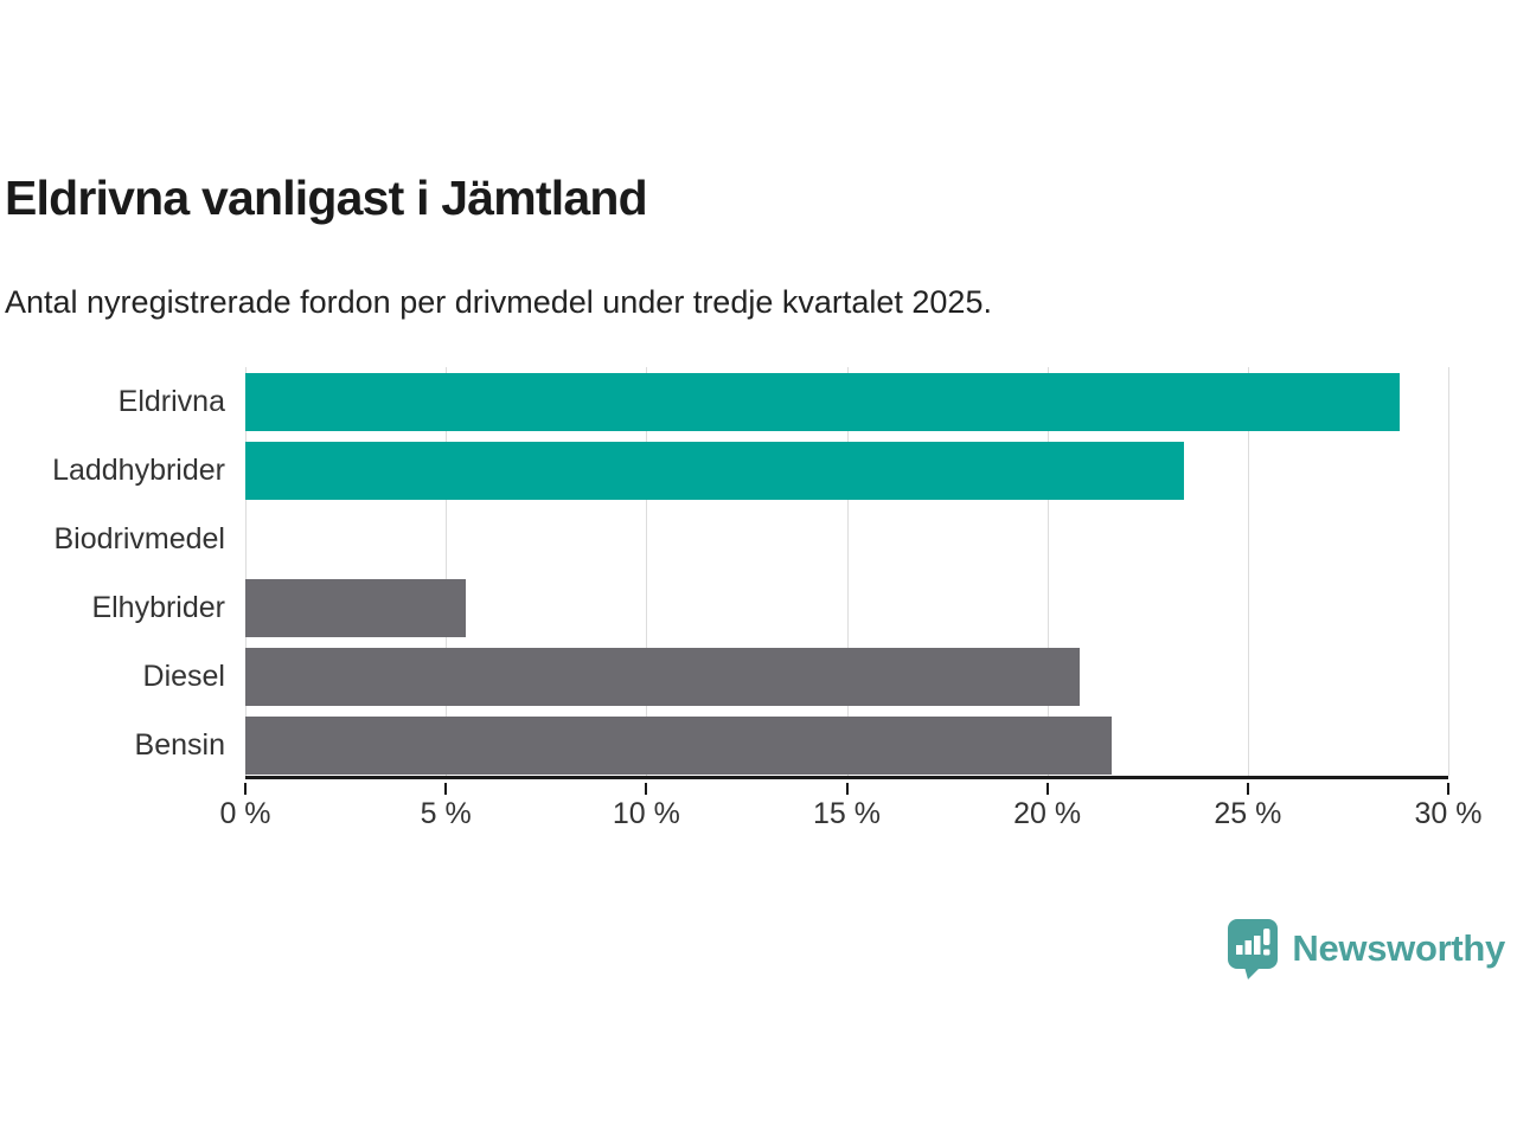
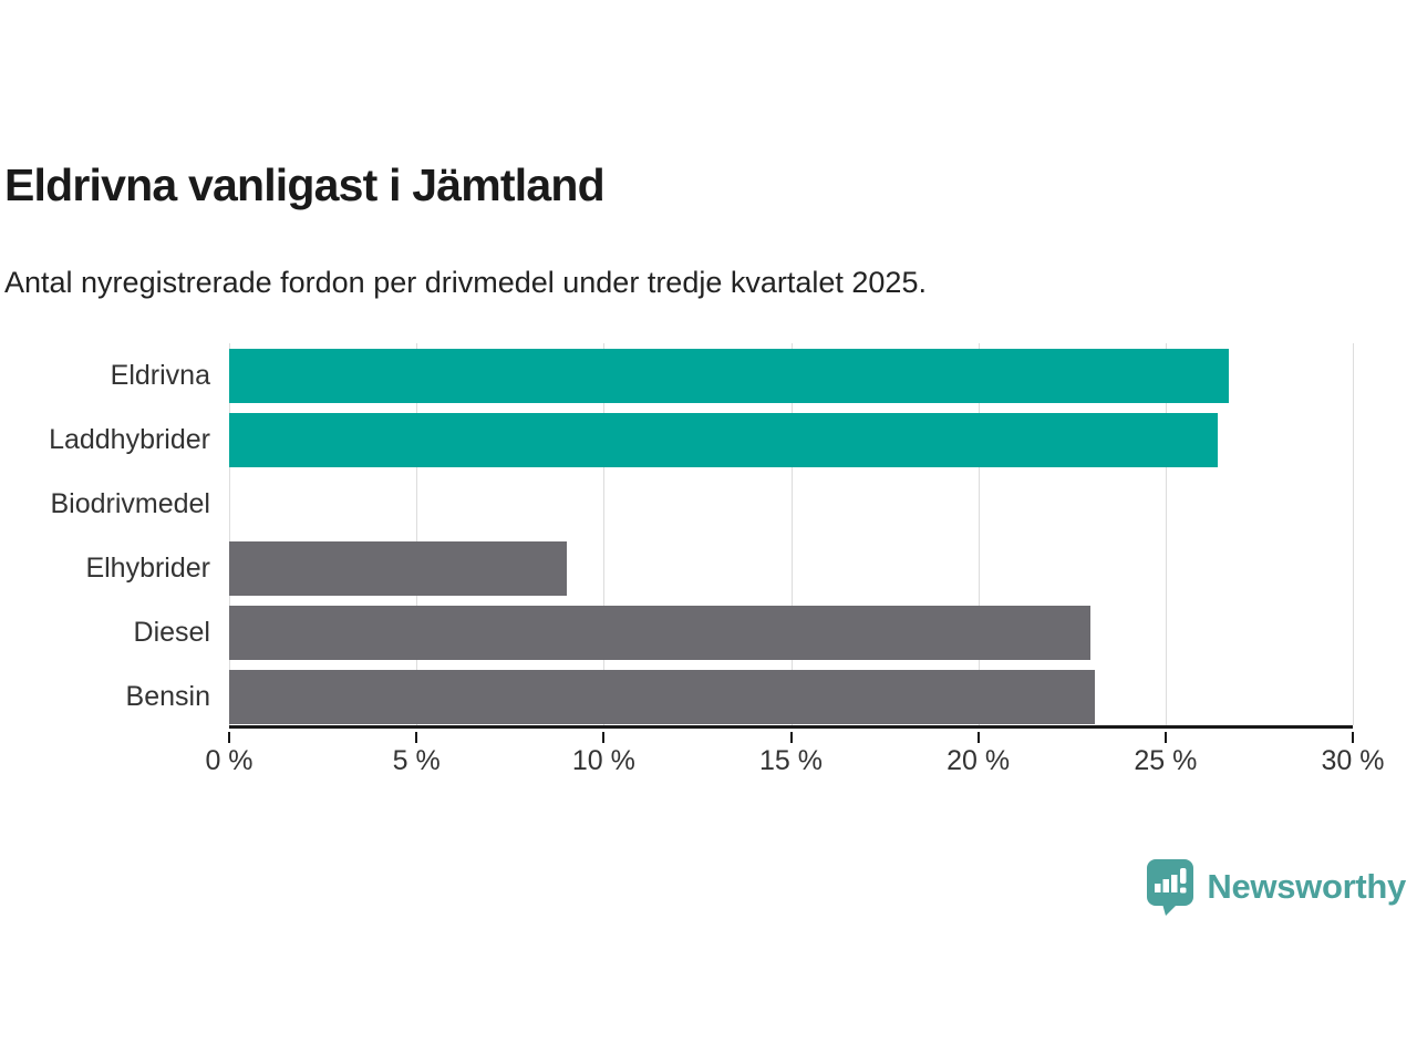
Eldrivna: 28.8% -> 26.7%
Laddhybrider: 23.4% -> 26.4%
Elhybrider: 5.5% -> 9.0%
Diesel: 20.8% -> 23.0%
Bensin: 21.6% -> 23.1%
